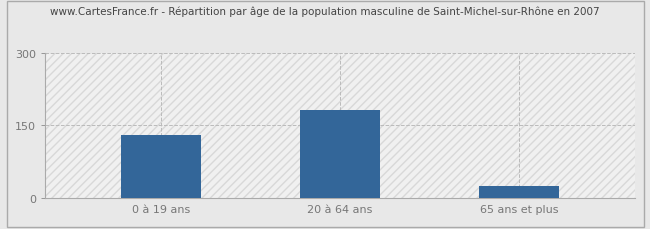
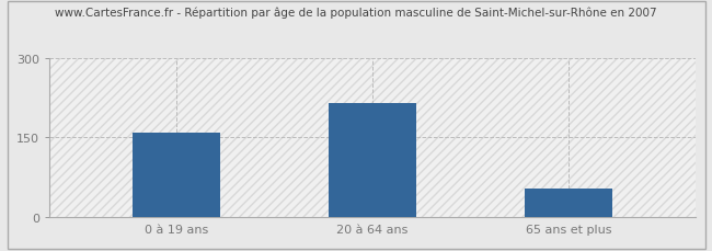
0 à 19 ans: 130 -> 160
20 à 64 ans: 182 -> 215
65 ans et plus: 25 -> 55
